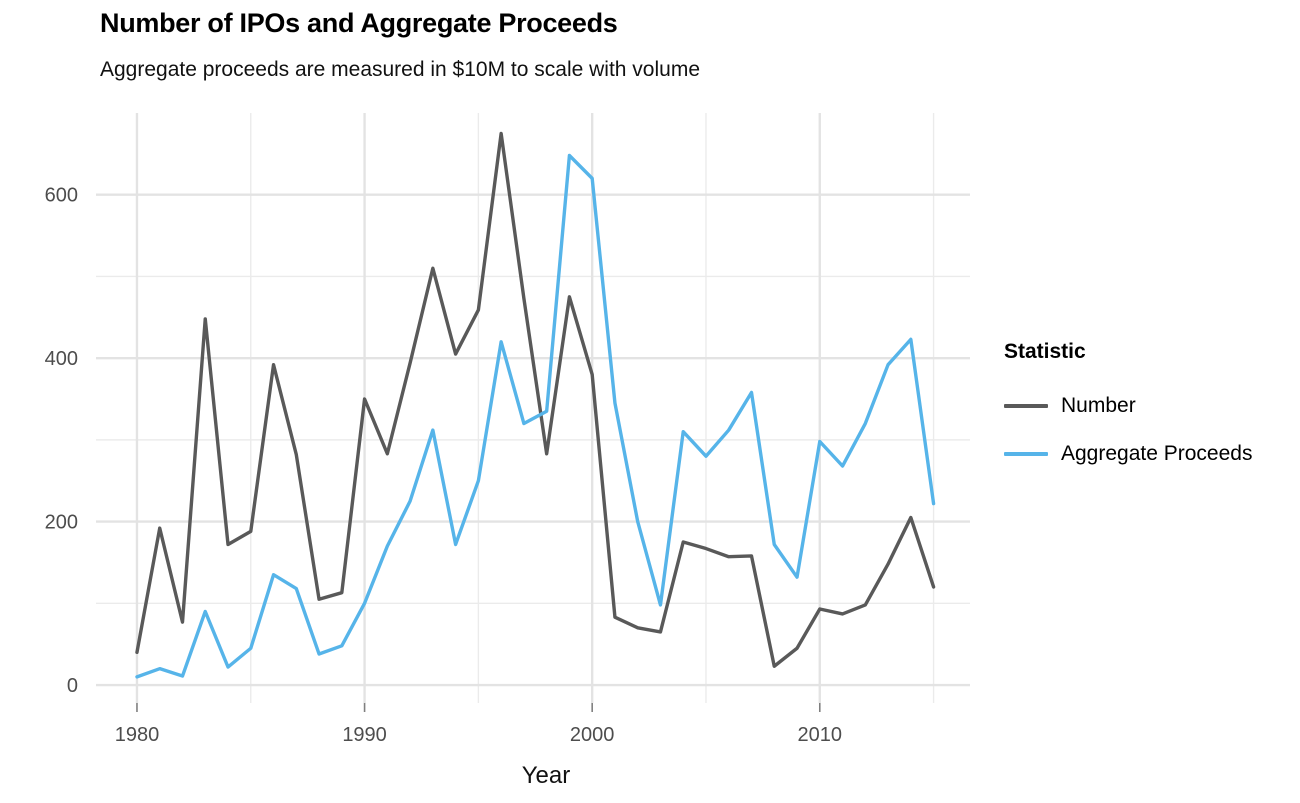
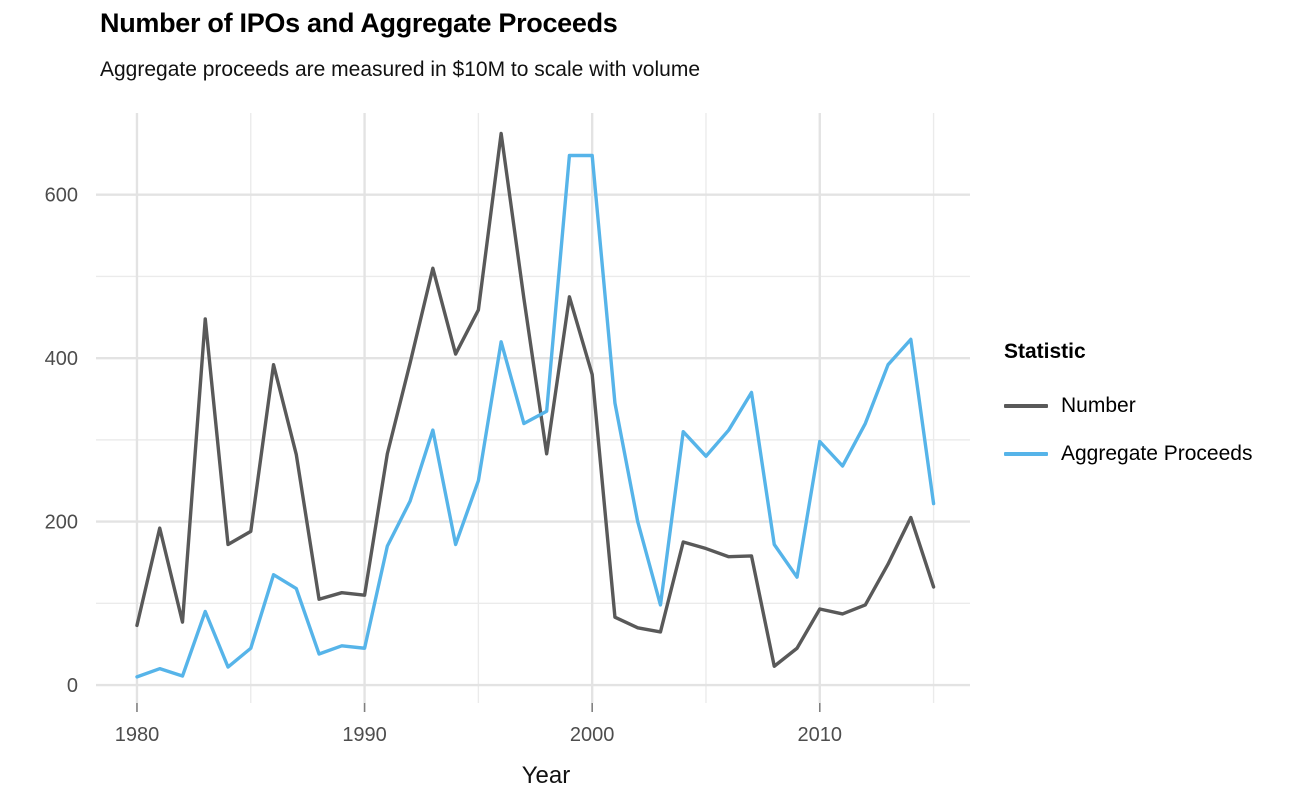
Number/1980: 40 -> 70
Number/1990: 350 -> 110
Aggregate Proceeds/1990: 100 -> 40
Aggregate Proceeds/2000: 620 -> 650
